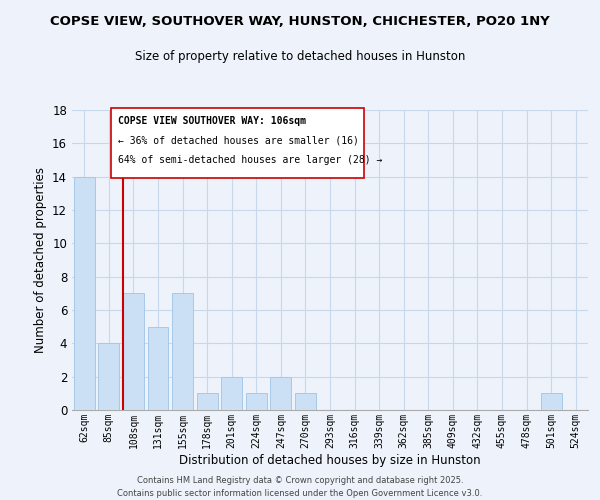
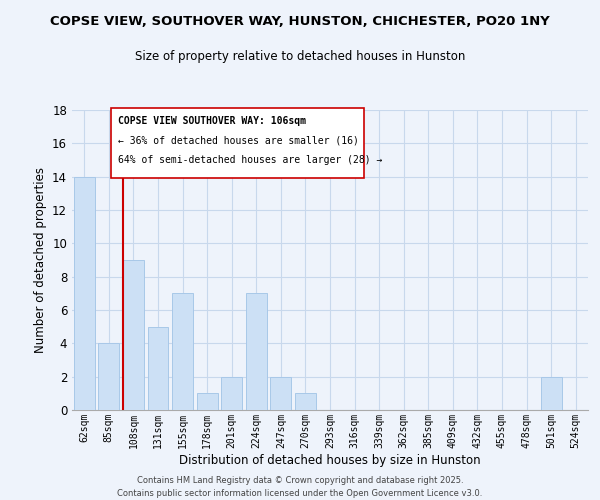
108sqm: 7 -> 9
224sqm: 1 -> 7
501sqm: 1 -> 2
